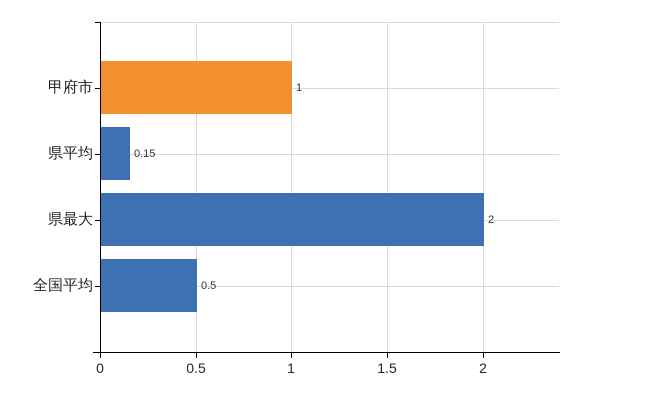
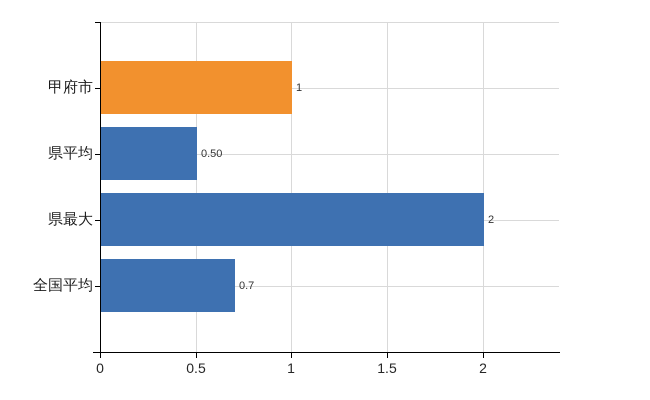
県平均: 0.15 -> 0.50
全国平均: 0.5 -> 0.7
